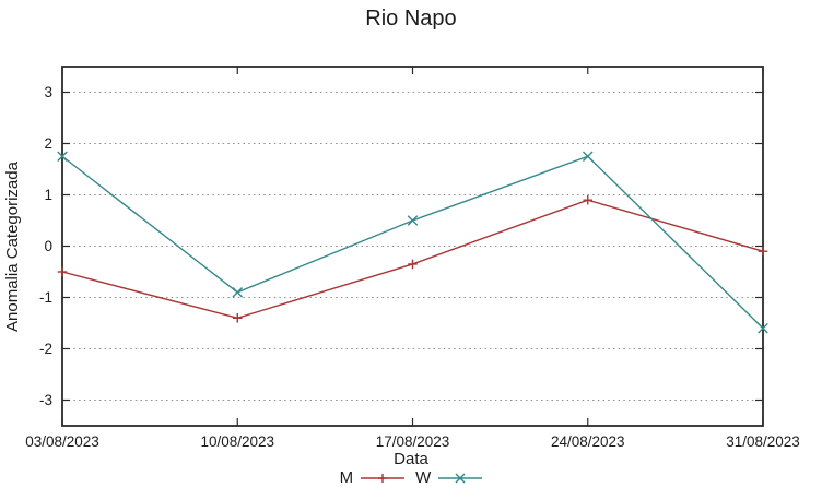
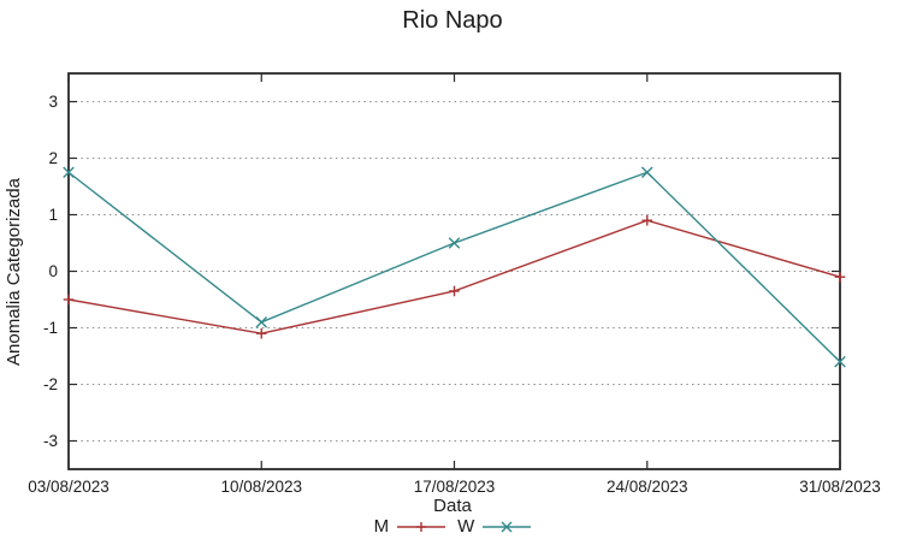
M/10/08/2023: -1.4 -> -1.1
